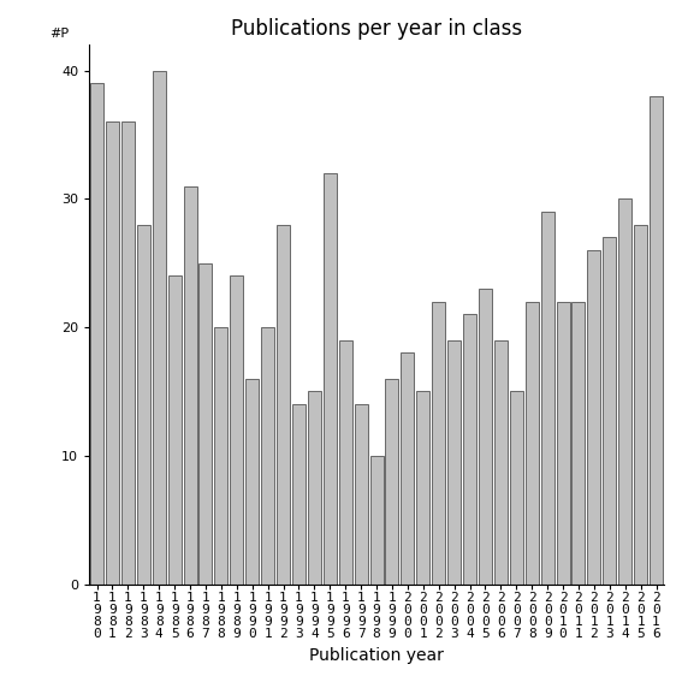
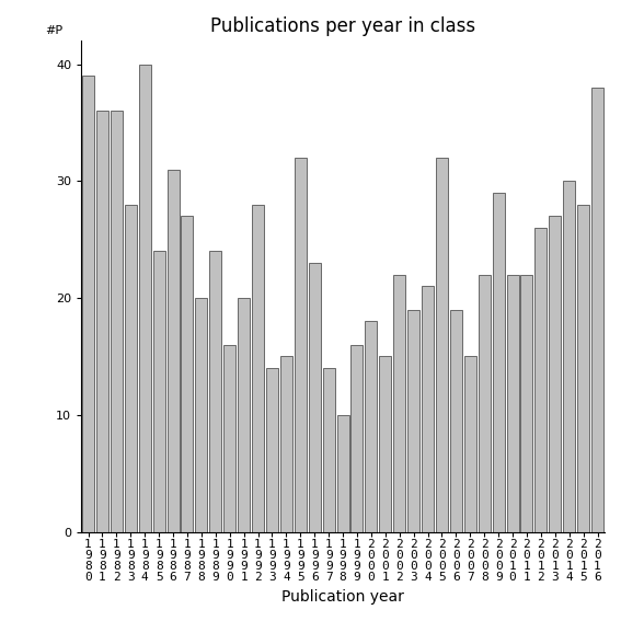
1 9 8 7: 25 -> 27
1 9 9 6: 19 -> 23
2 0 0 5: 23 -> 32
